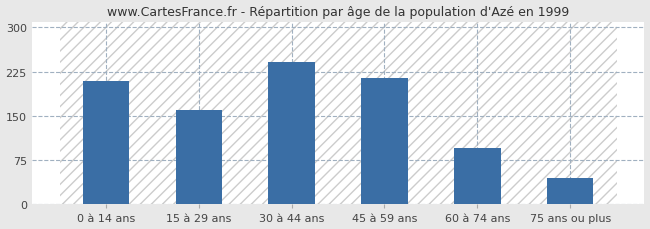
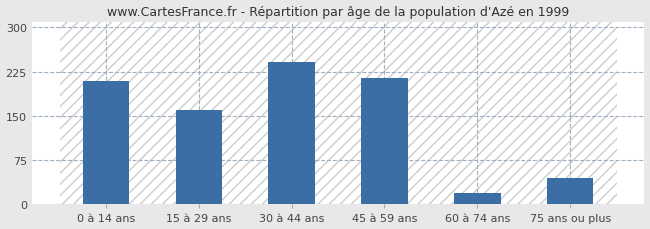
60 à 74 ans: 95 -> 20
